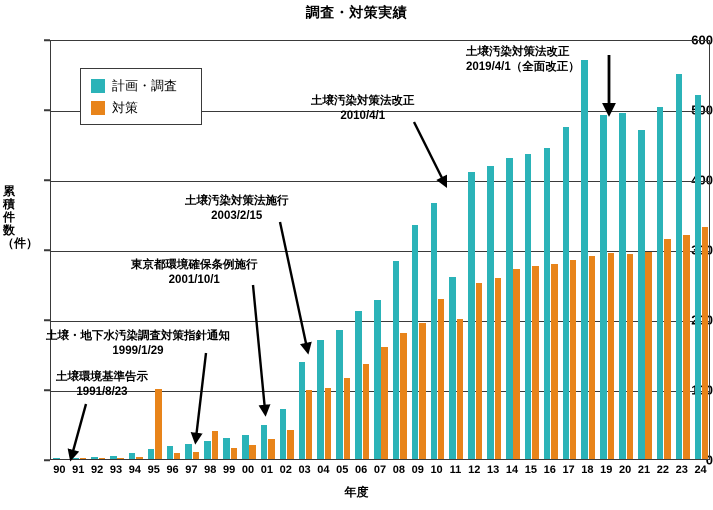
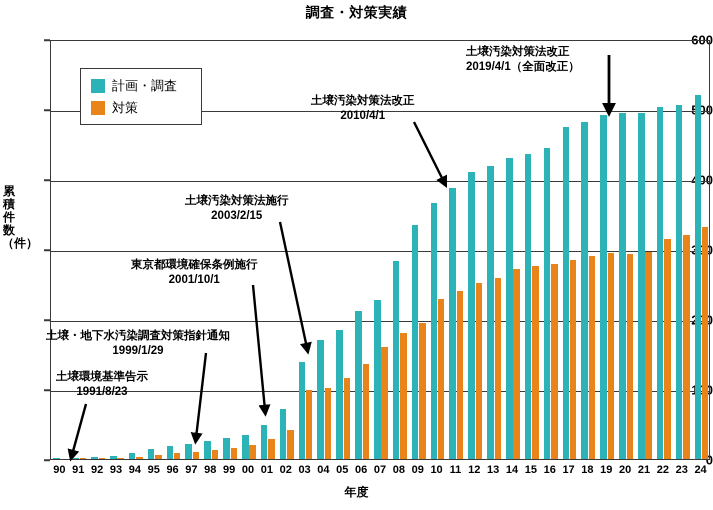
対策/95: 100 -> 10
対策/98: 40 -> 10
計画・調査/11: 260 -> 390
対策/11: 200 -> 240
計画・調査/18: 570 -> 480
計画・調査/21: 470 -> 500
計画・調査/23: 550 -> 510
